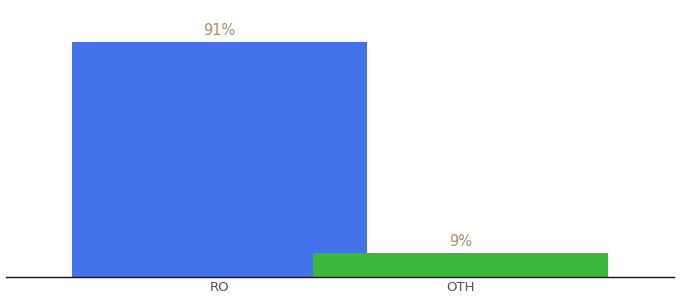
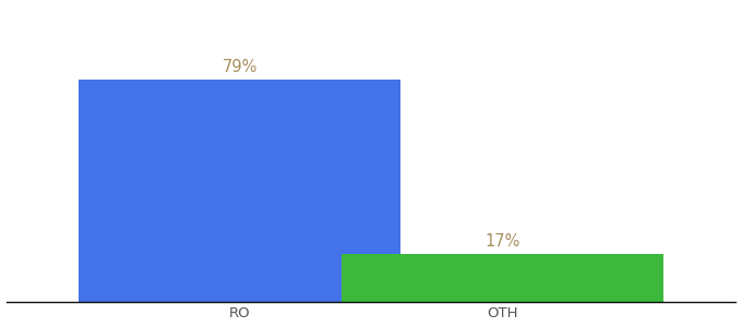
RO: 91% -> 79%
OTH: 9% -> 17%
